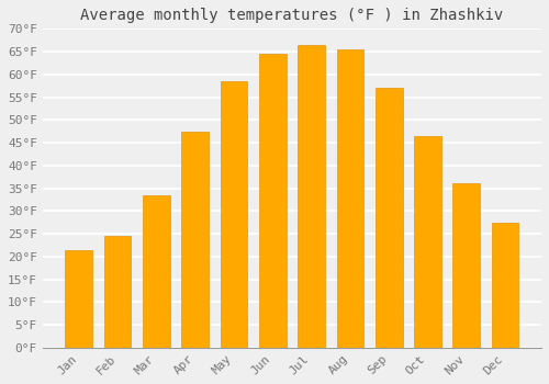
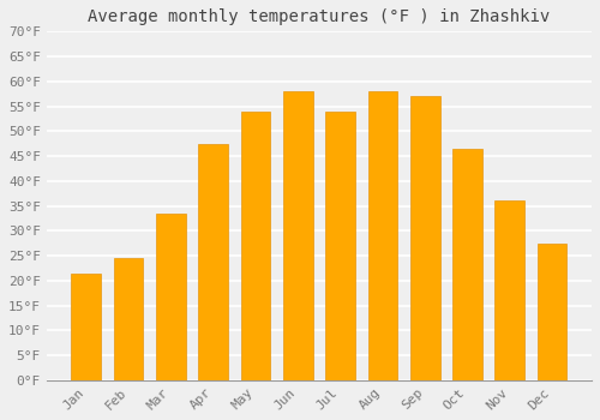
May: 58.5°F -> 54.0°F
Jun: 64.5°F -> 58.0°F
Jul: 66.5°F -> 54.0°F
Aug: 65.5°F -> 58.0°F
